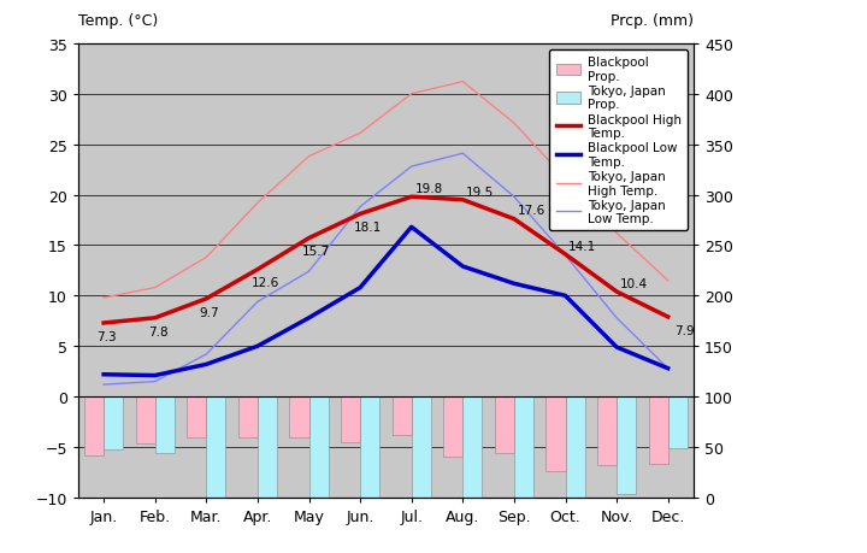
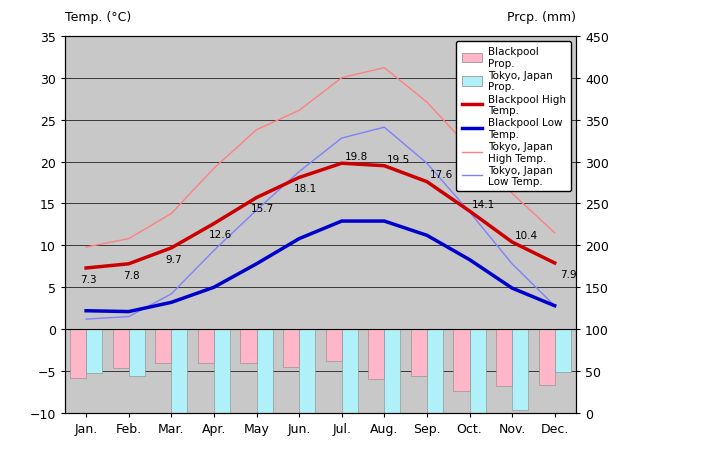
Tokyo, Japan Low Temp./May: 12.4 -> 14.2
Blackpool Low Temp./Jul.: 16.8 -> 12.9
Blackpool Low Temp./Oct.: 10.0 -> 8.3
